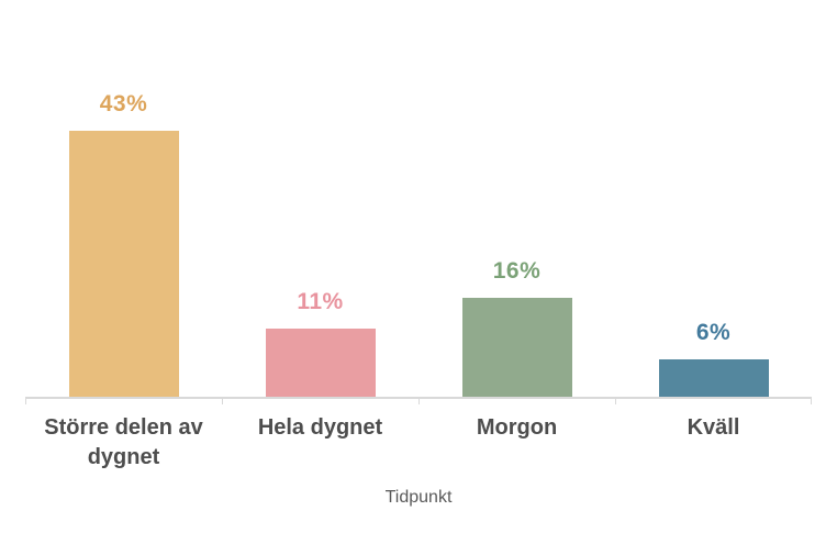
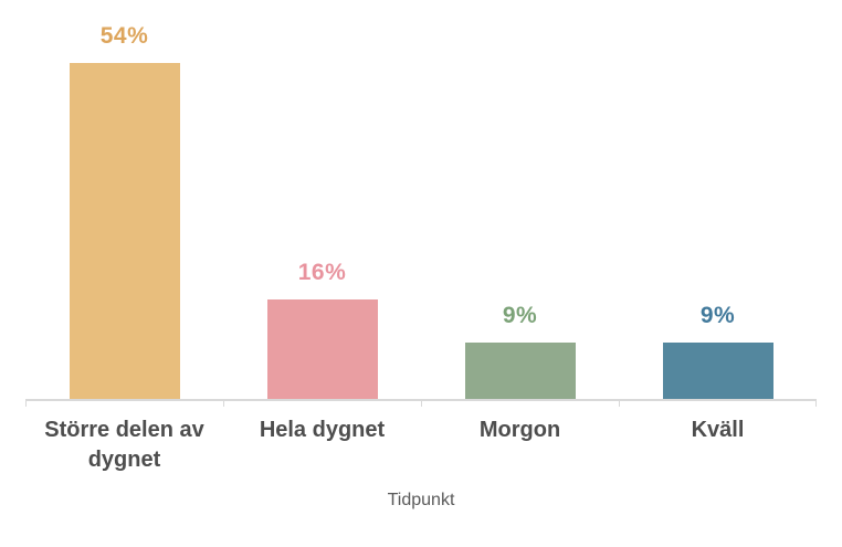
Större delen av dygnet: 43% -> 54%
Hela dygnet: 11% -> 16%
Morgon: 16% -> 9%
Kväll: 6% -> 9%
